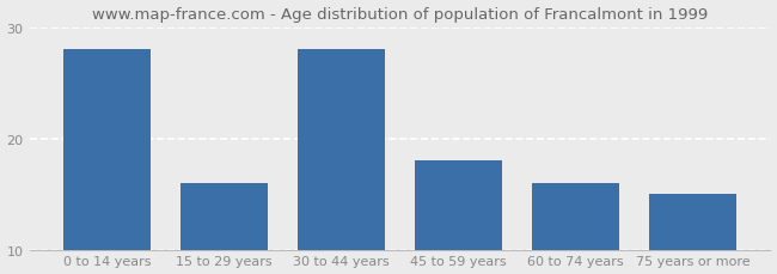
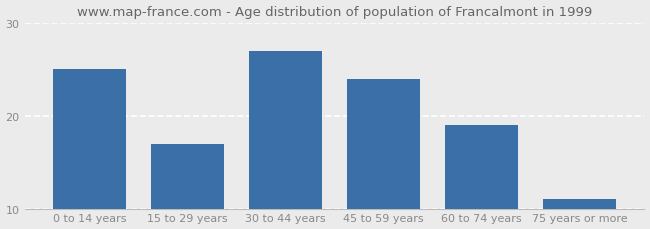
0 to 14 years: 28 -> 25
15 to 29 years: 16 -> 17
30 to 44 years: 28 -> 27
45 to 59 years: 18 -> 24
60 to 74 years: 16 -> 19
75 years or more: 15 -> 11
